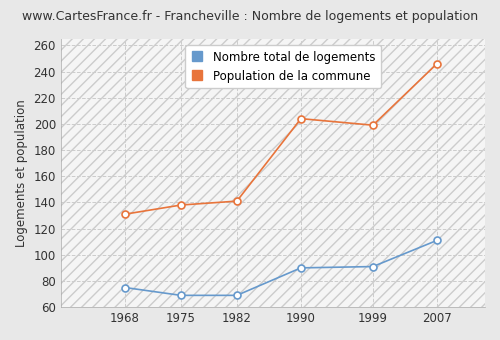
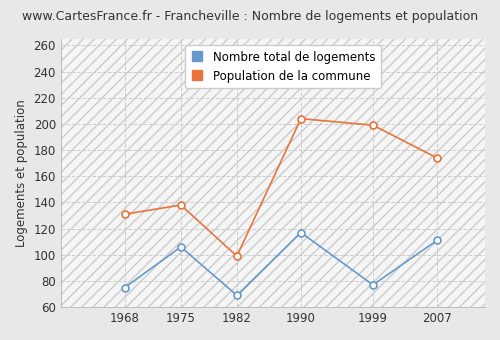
Nombre total de logements/1975: 69 -> 106
Population de la commune/1982: 141 -> 99
Nombre total de logements/1990: 90 -> 117
Nombre total de logements/1999: 91 -> 77
Population de la commune/2007: 246 -> 174
